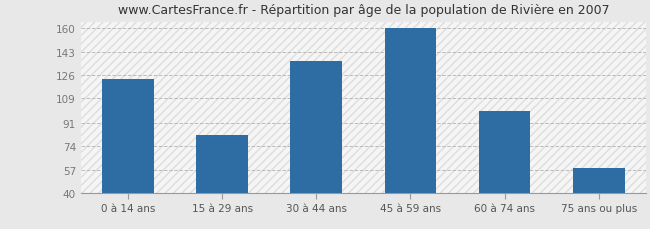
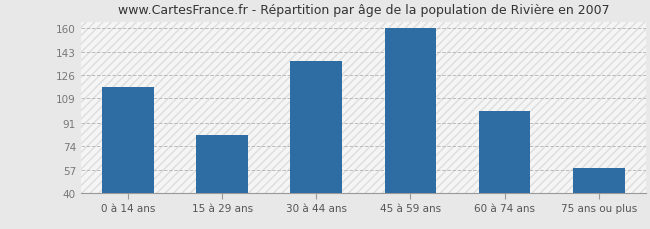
0 à 14 ans: 123 -> 117
